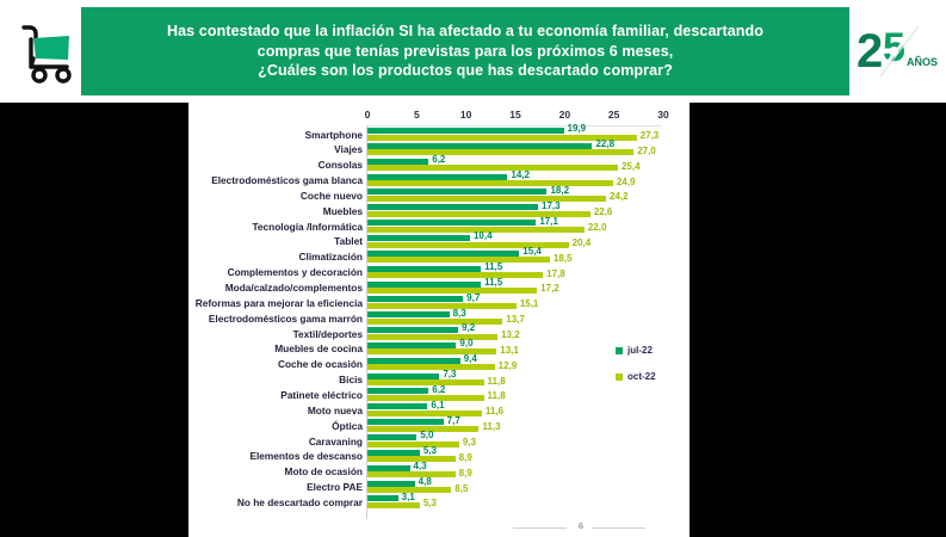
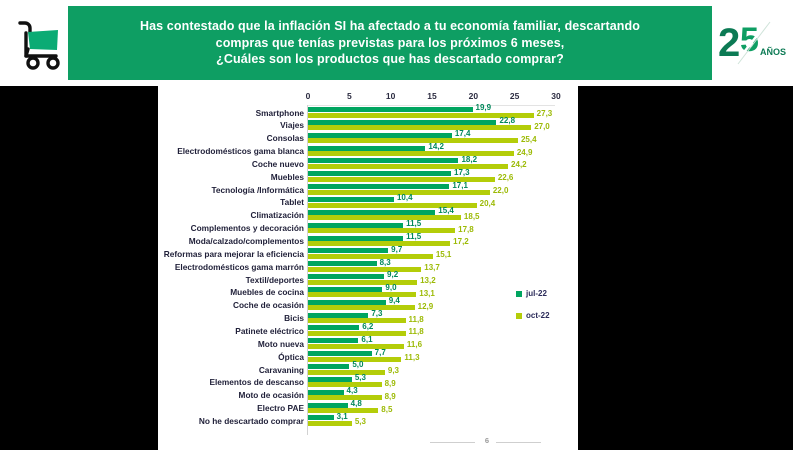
jul-22/Consolas: 6,2 -> 17,4
